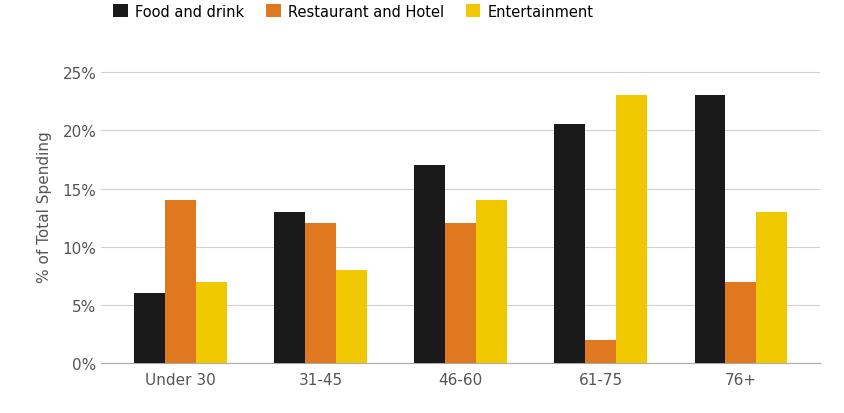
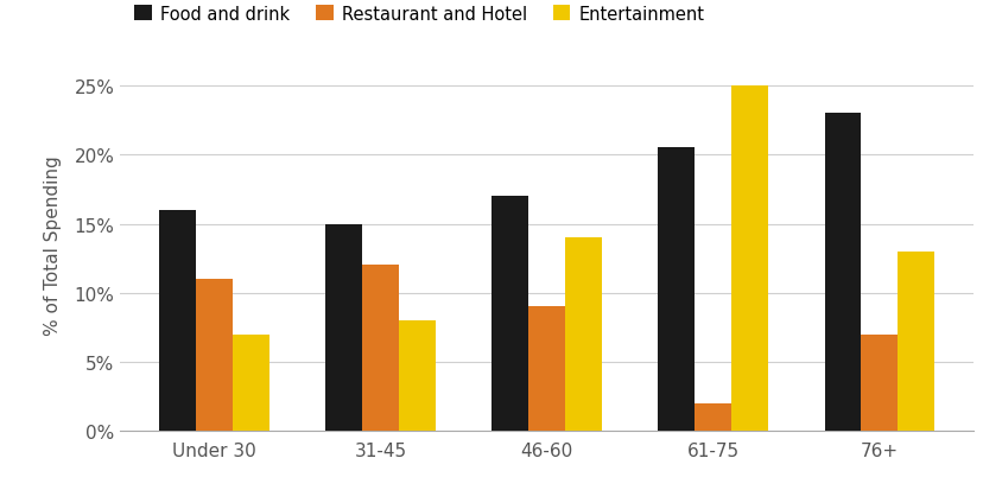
Food and drink/Under 30: 6.0% -> 16.0%
Restaurant and Hotel/Under 30: 14% -> 11%
Food and drink/31-45: 13.0% -> 15.0%
Restaurant and Hotel/46-60: 12% -> 9%
Entertainment/61-75: 23% -> 25%
